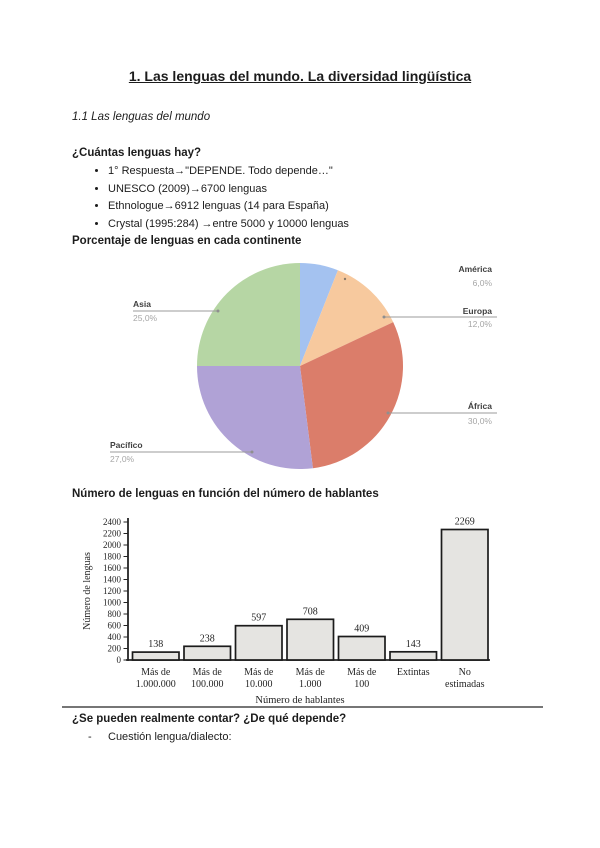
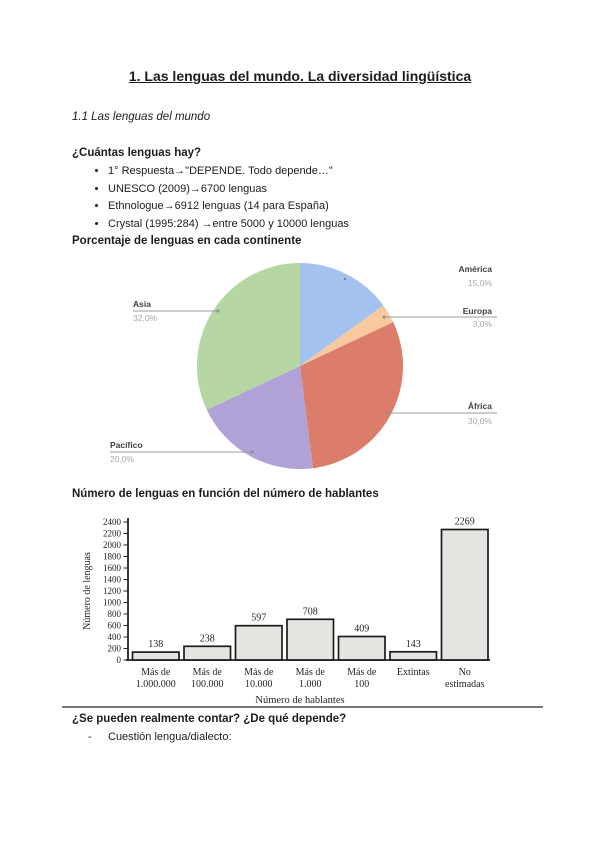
Porcentaje de lenguas en cada continente/América: 6,0% -> 15,0%
Porcentaje de lenguas en cada continente/Europa: 12,0% -> 3,0%
Porcentaje de lenguas en cada continente/Pacífico: 27,0% -> 20,0%
Porcentaje de lenguas en cada continente/Asia: 25,0% -> 32,0%
